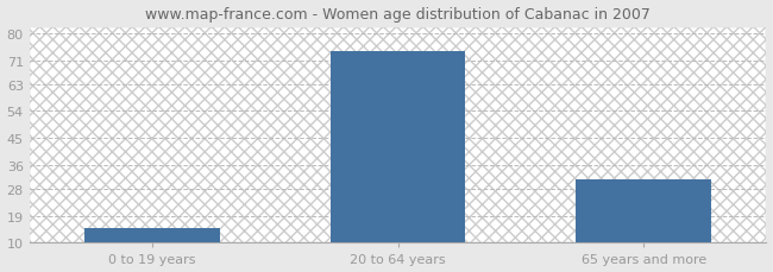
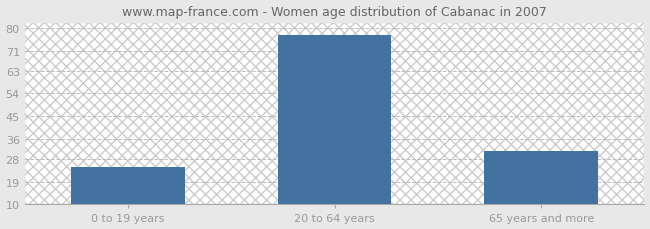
0 to 19 years: 15 -> 25
20 to 64 years: 74 -> 77
